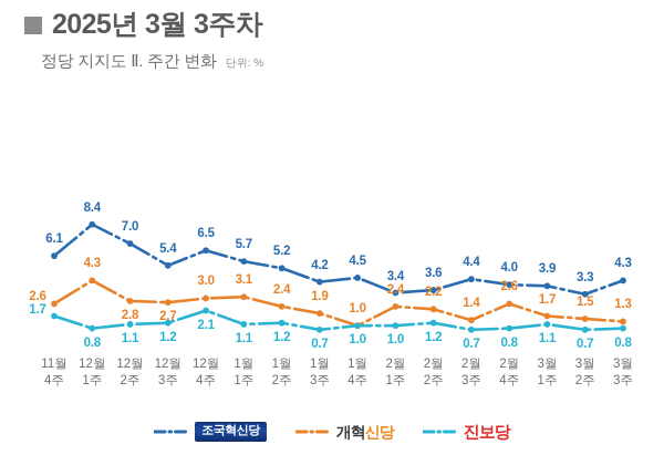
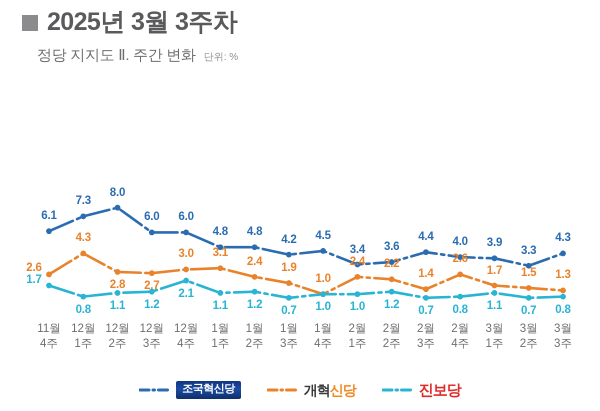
조국혁신당/12월 1주: 8.4 -> 7.3
조국혁신당/12월 2주: 7.0 -> 8.0
조국혁신당/12월 3주: 5.4 -> 6.0
조국혁신당/12월 4주: 6.5 -> 6.0
조국혁신당/1월 1주: 5.7 -> 4.8
조국혁신당/1월 2주: 5.2 -> 4.8
